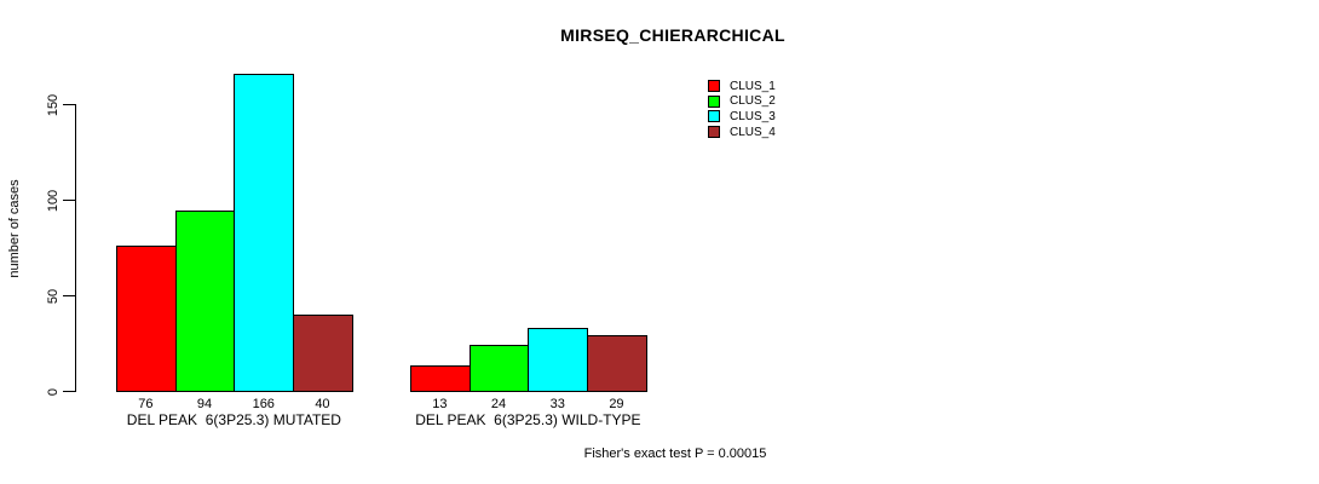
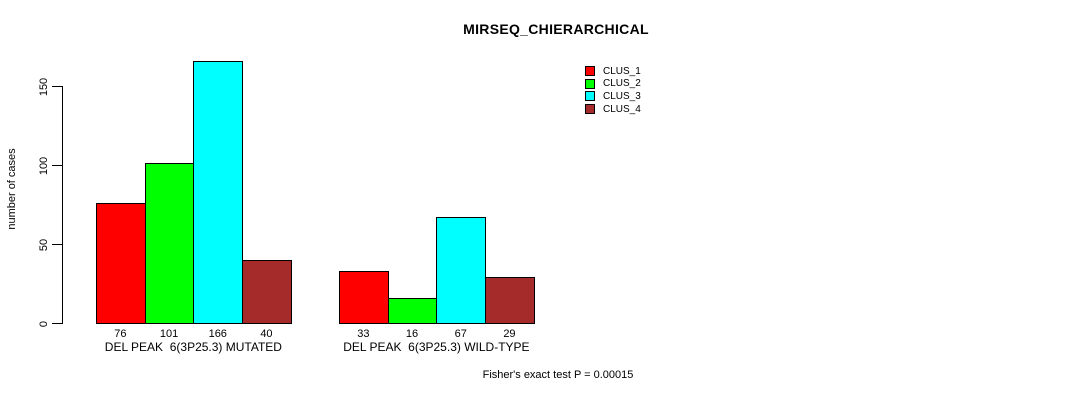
CLUS_2/DEL PEAK 6(3P25.3) MUTATED: 94 -> 101
CLUS_1/DEL PEAK 6(3P25.3) WILD-TYPE: 13 -> 33
CLUS_2/DEL PEAK 6(3P25.3) WILD-TYPE: 24 -> 16
CLUS_3/DEL PEAK 6(3P25.3) WILD-TYPE: 33 -> 67
